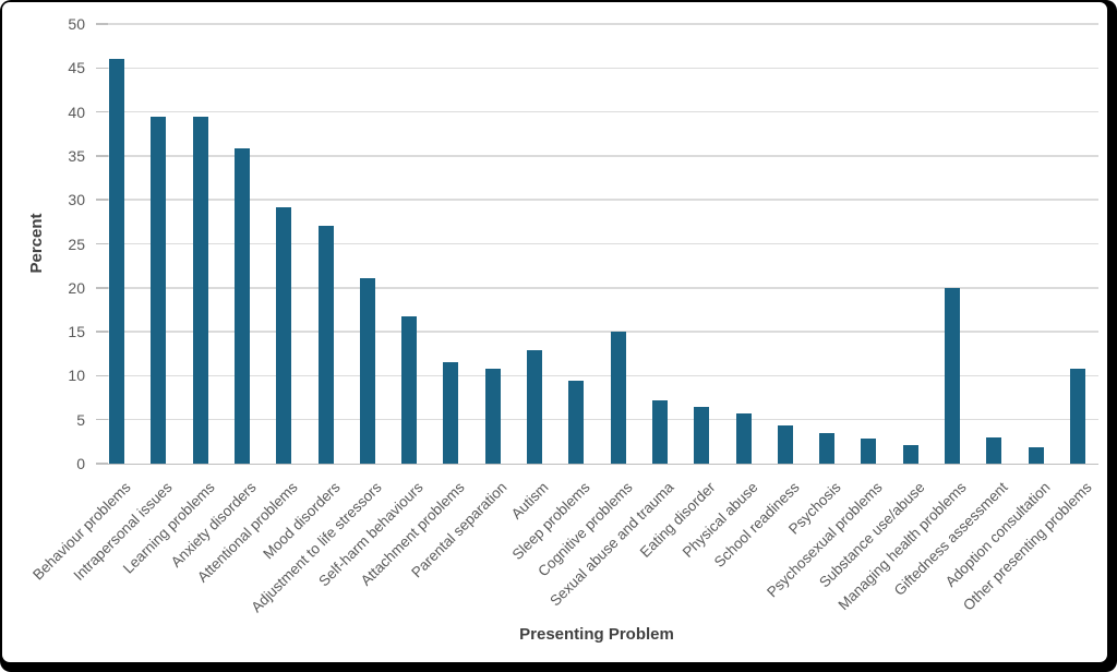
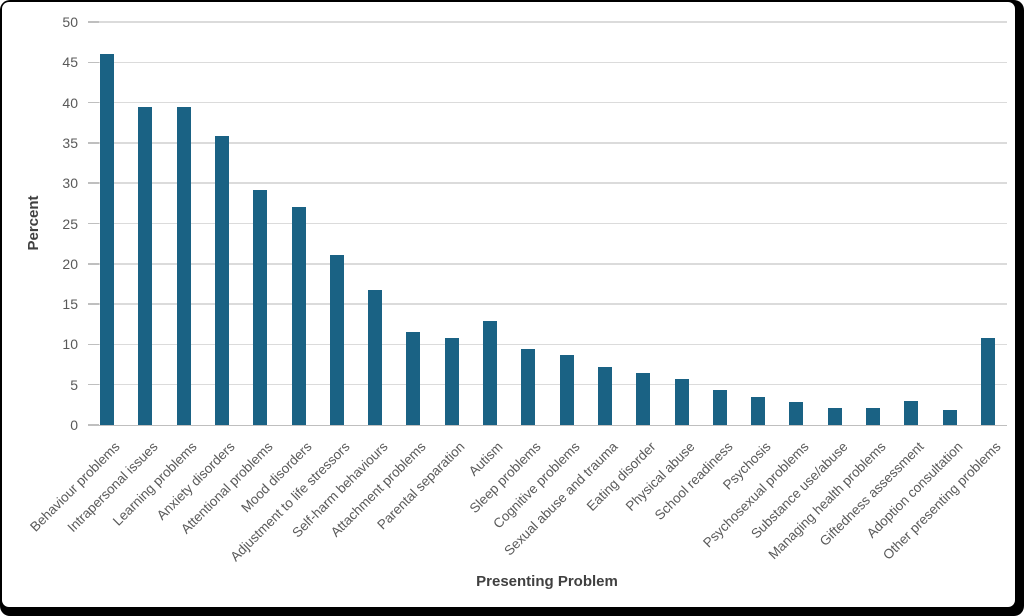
Cognitive problems: 15 -> 9
Managing health problems: 20 -> 2
